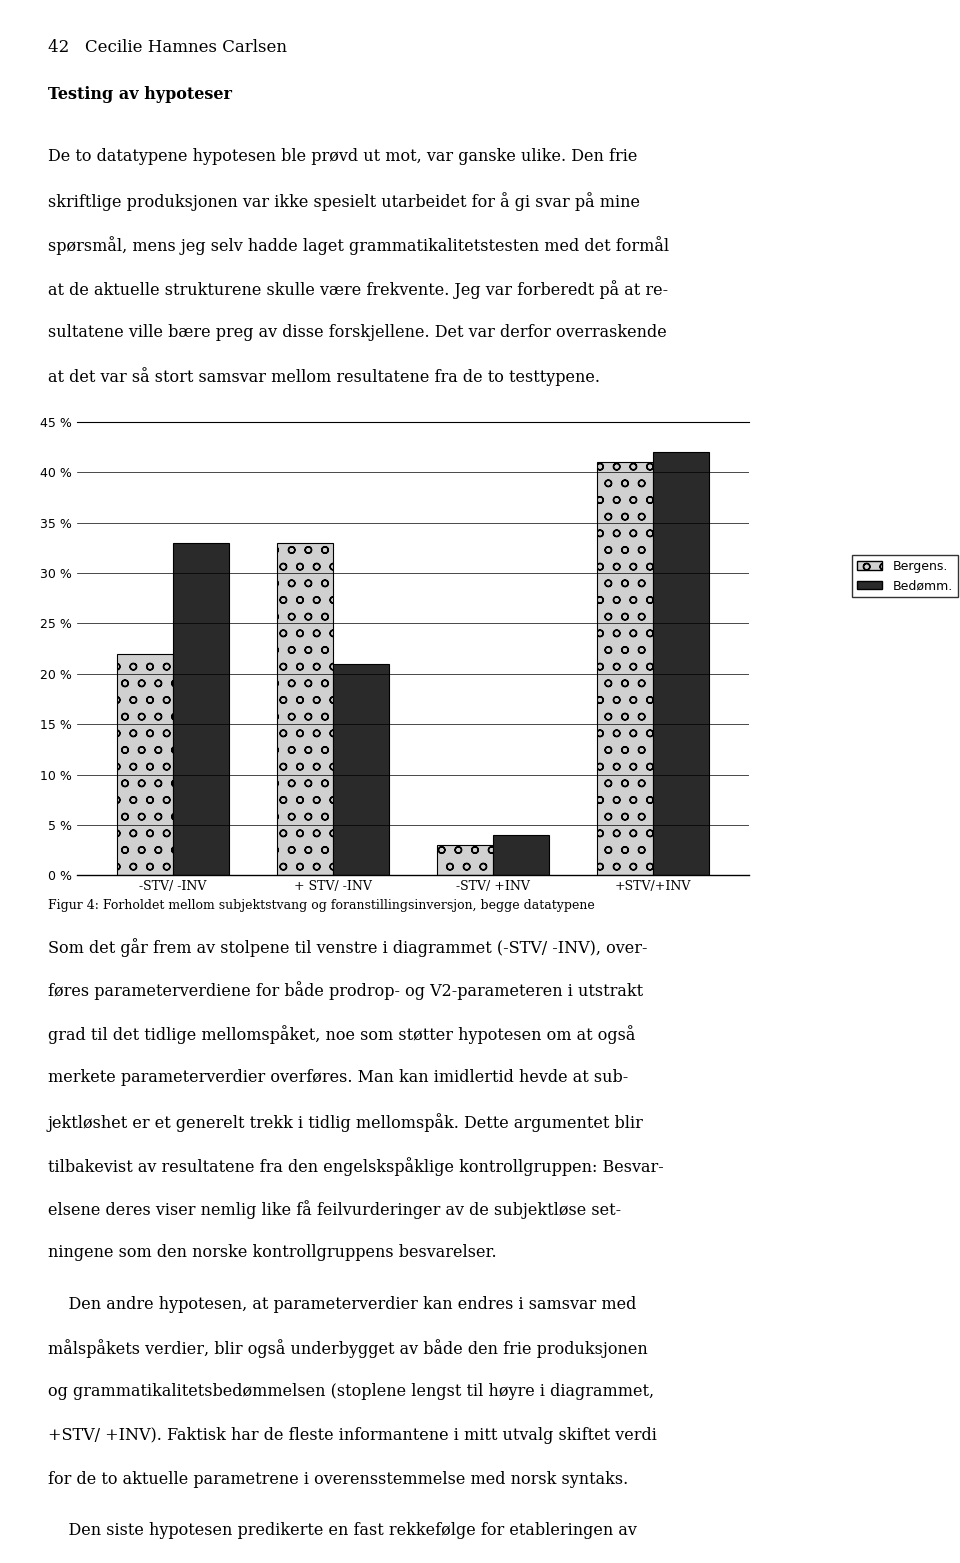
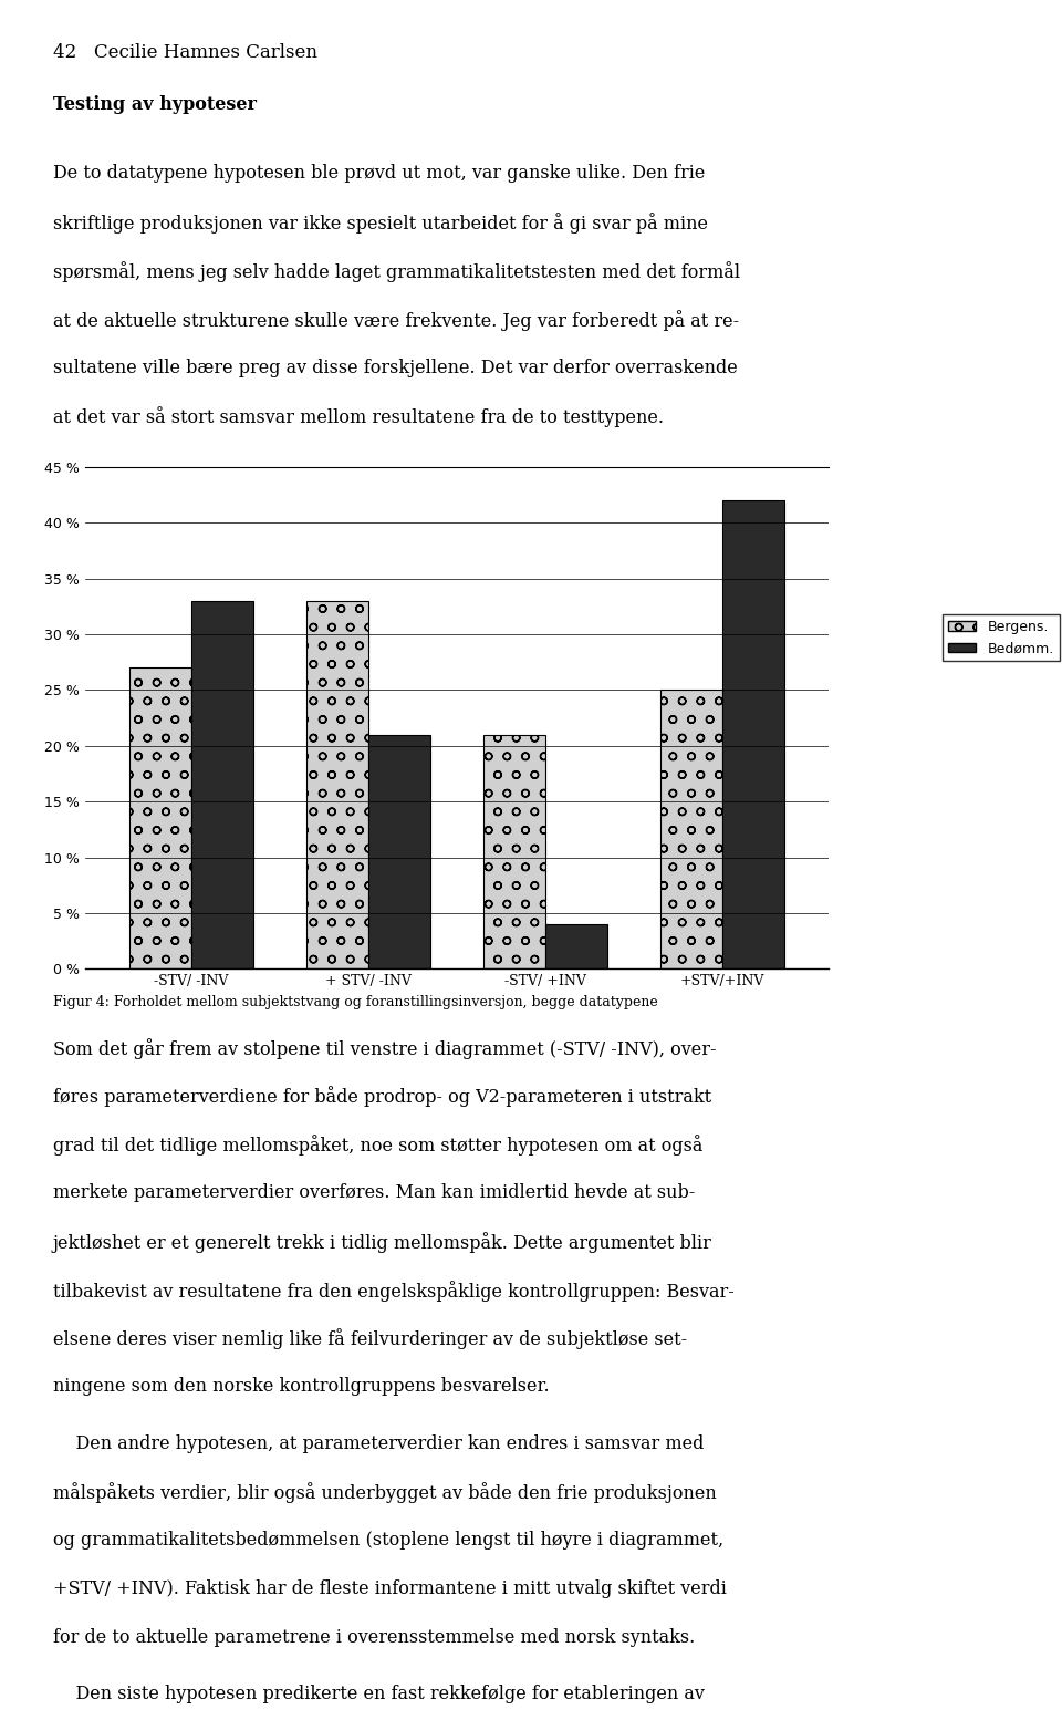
Bergens./-STV/ -INV: 22 % -> 27 %
Bergens./-STV/ +INV: 3 % -> 21 %
Bergens./+STV/+INV: 41 % -> 25 %
